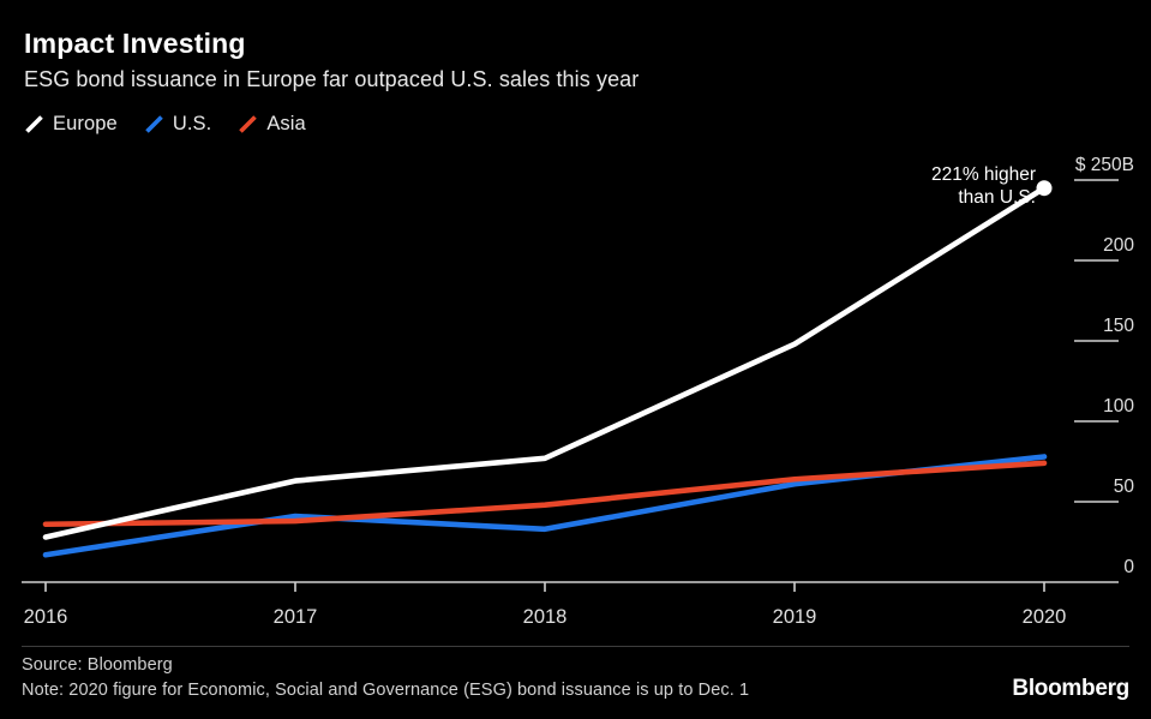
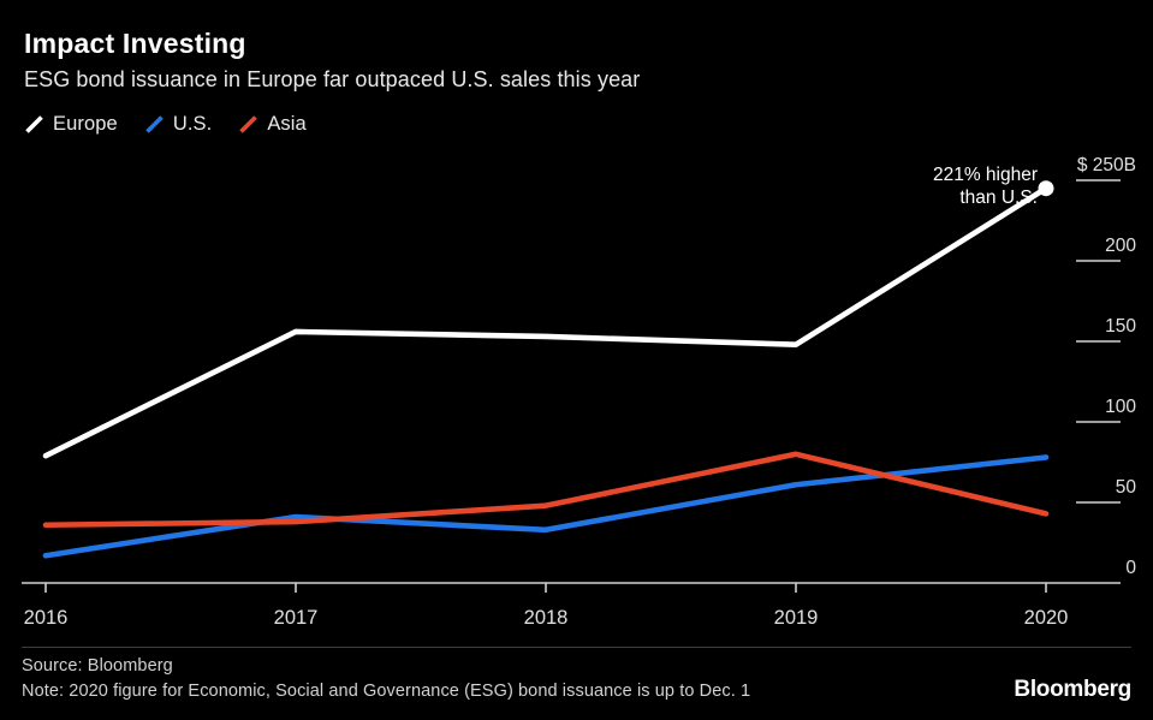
Europe/2016: 28 -> 79
Europe/2017: 63 -> 156
Europe/2018: 77 -> 153
Asia/2019: 64 -> 80
Asia/2020: 74 -> 43
